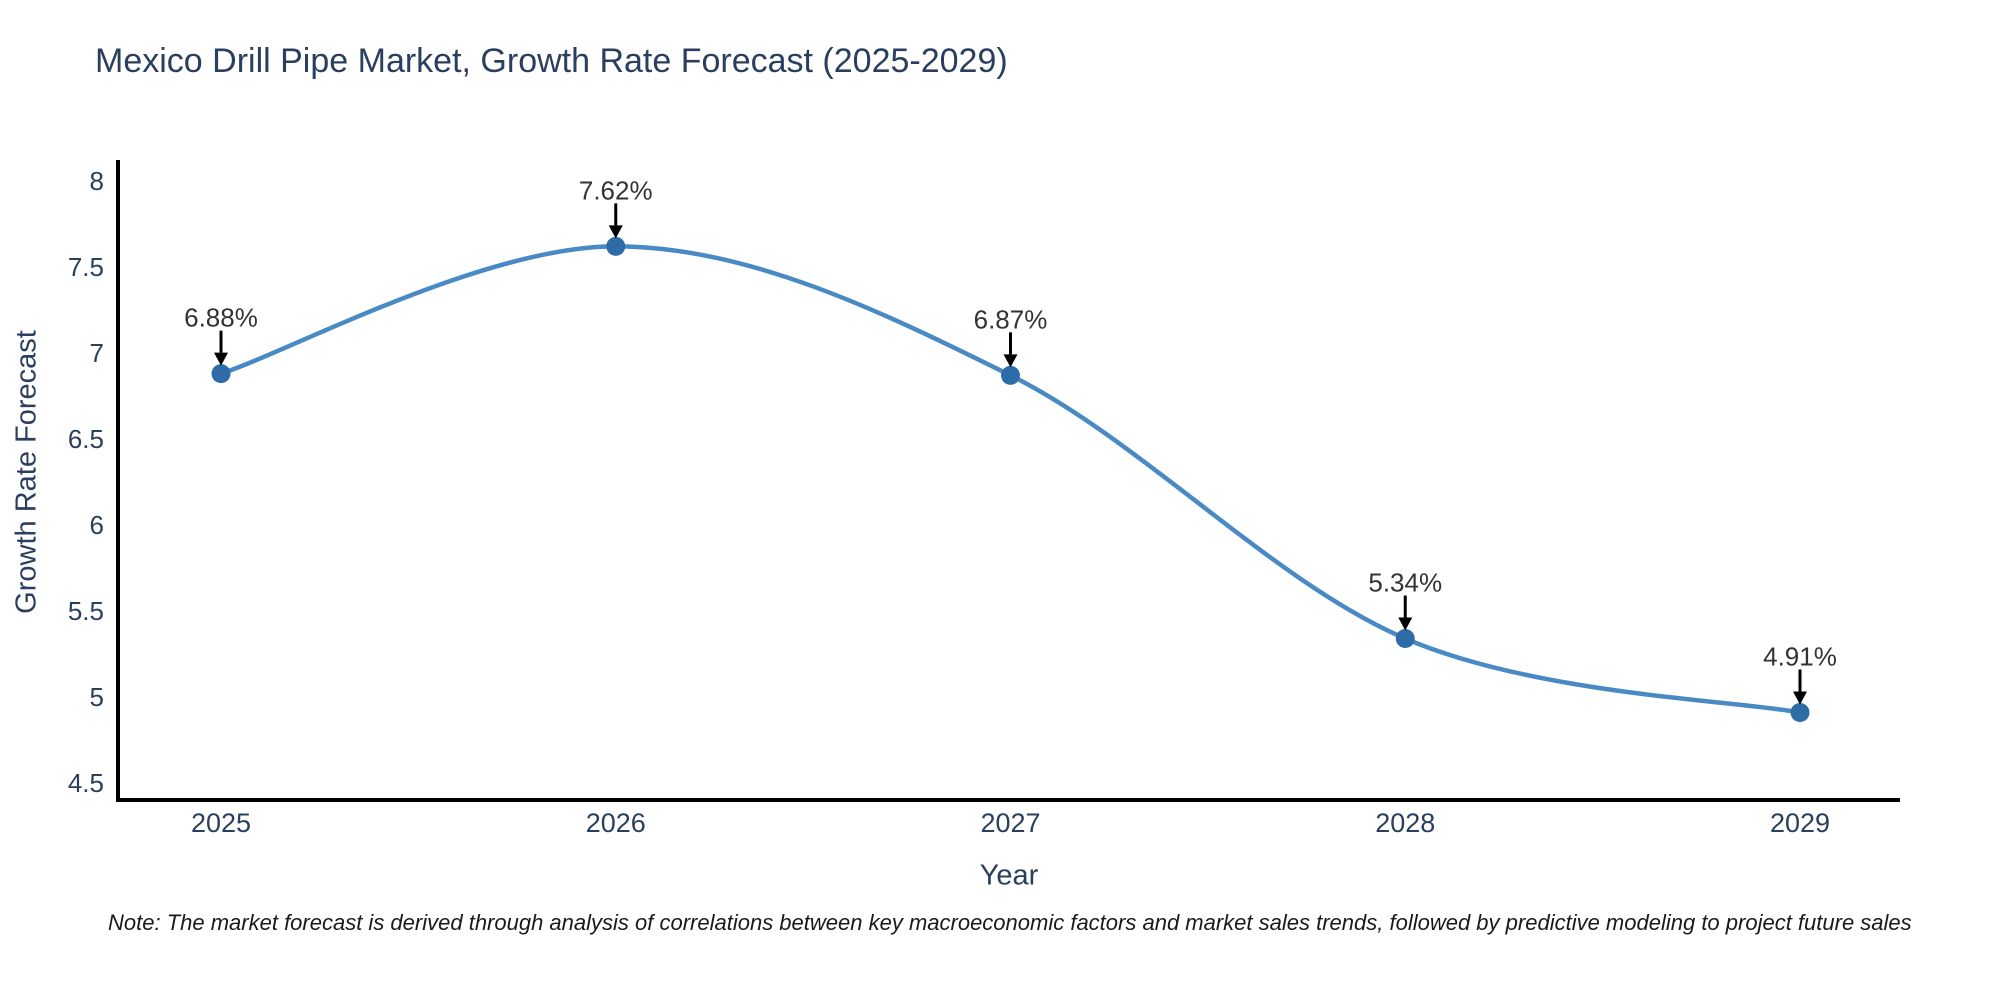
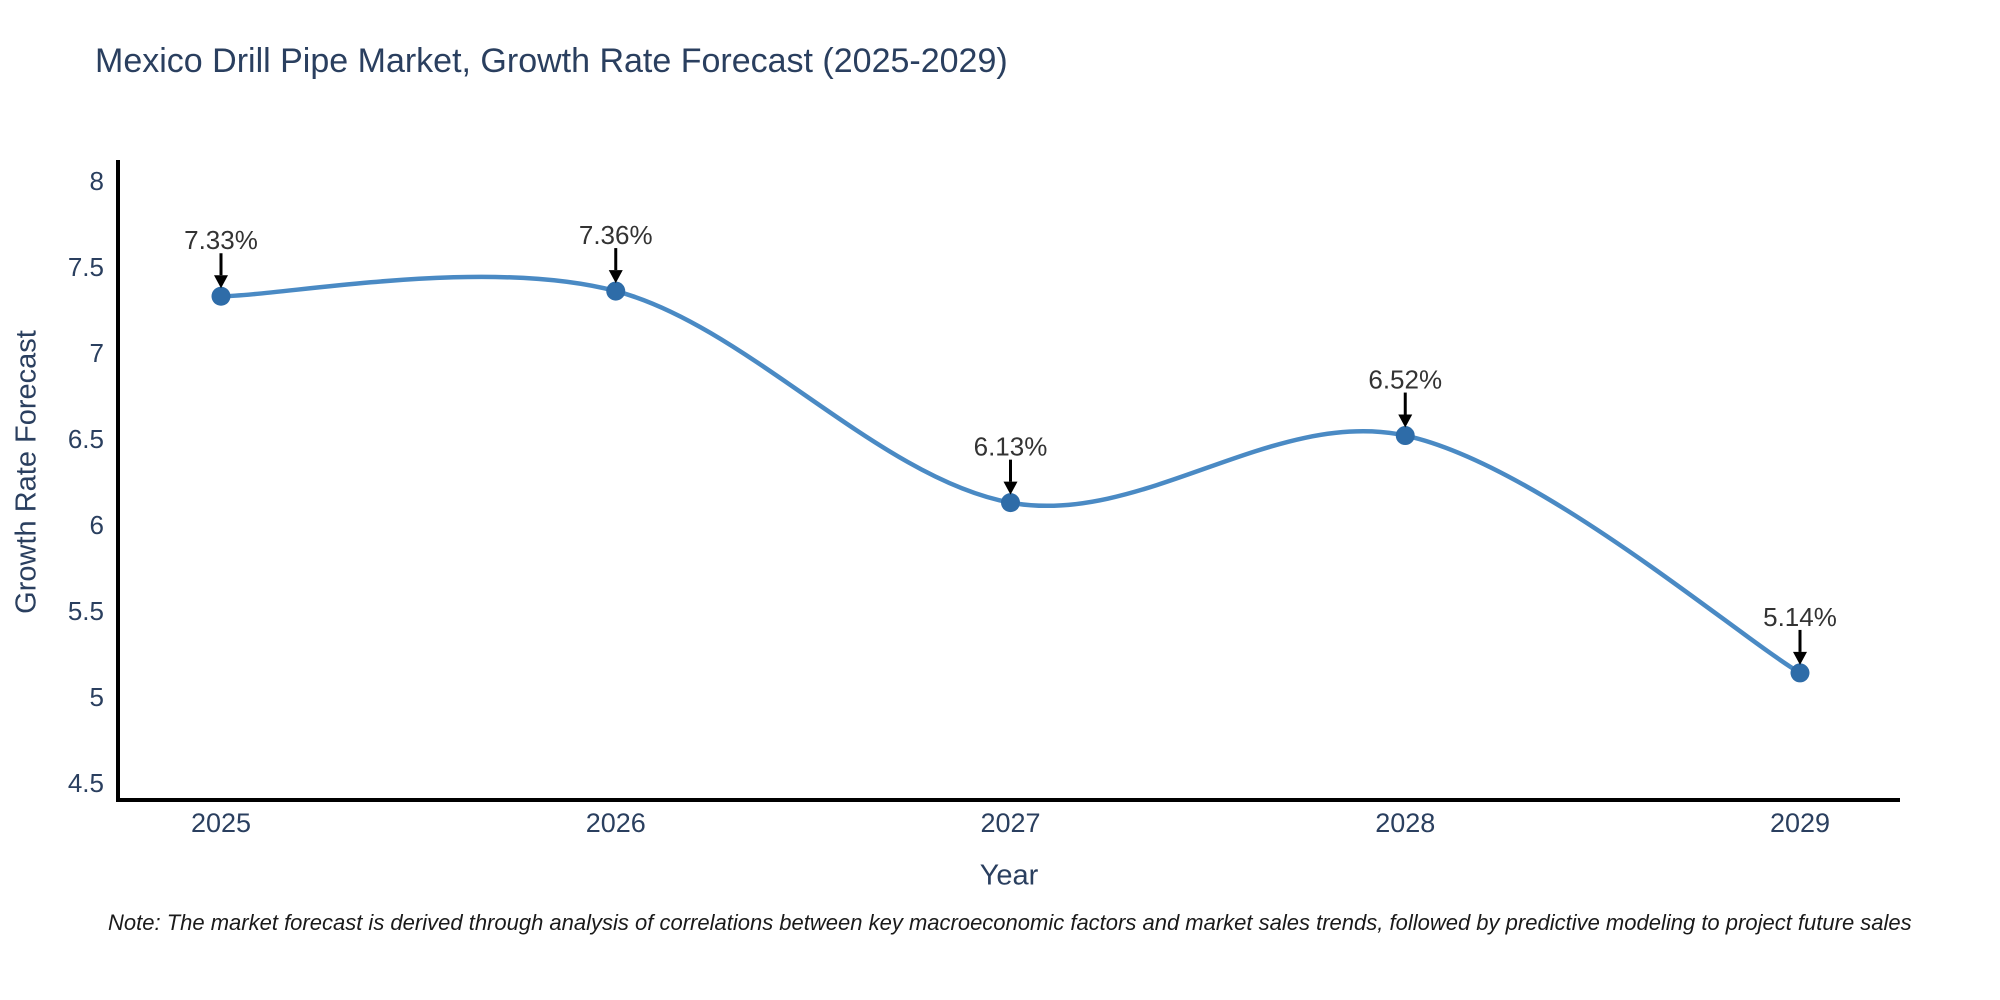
2025: 6.88% -> 7.33%
2026: 7.62% -> 7.36%
2027: 6.87% -> 6.13%
2028: 5.34% -> 6.52%
2029: 4.91% -> 5.14%
